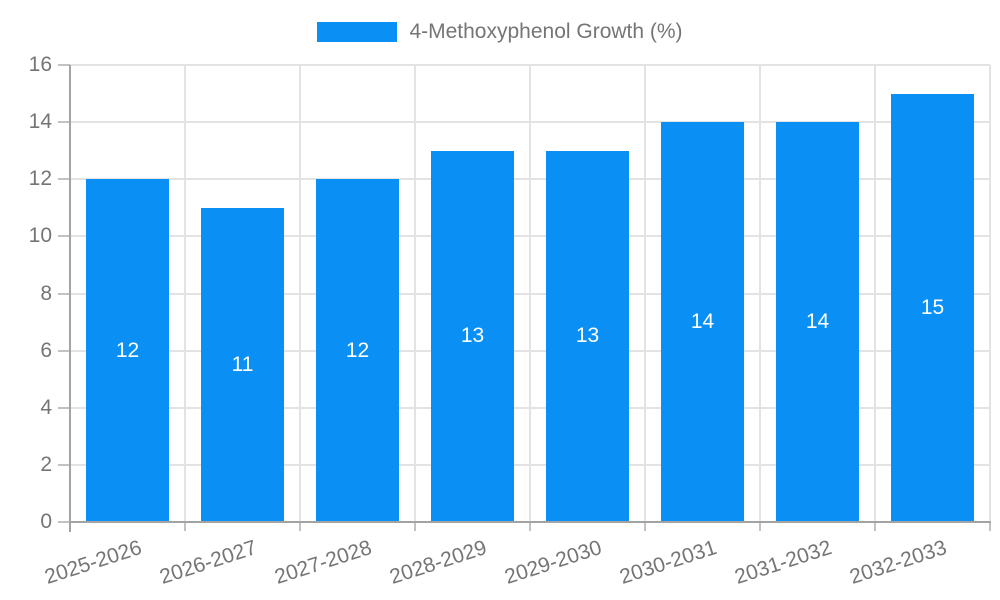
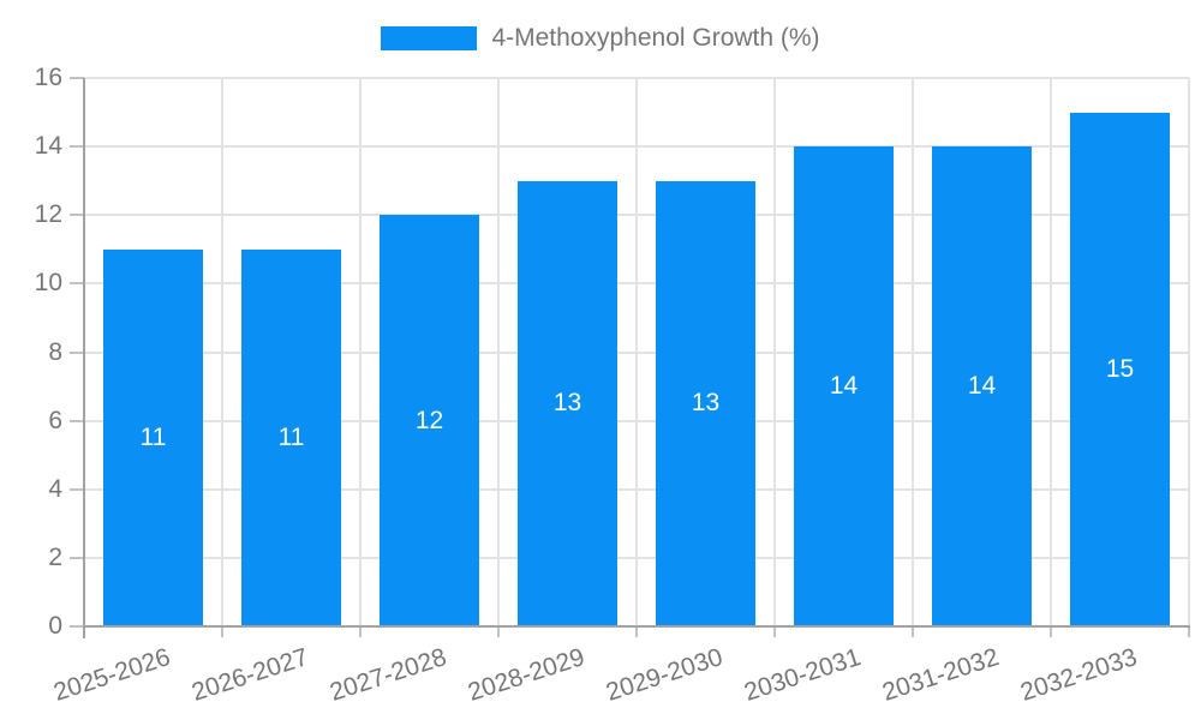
2025-2026: 12 -> 11
